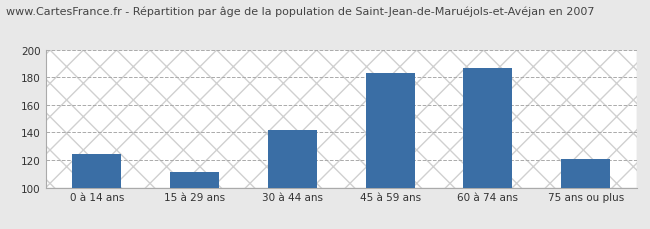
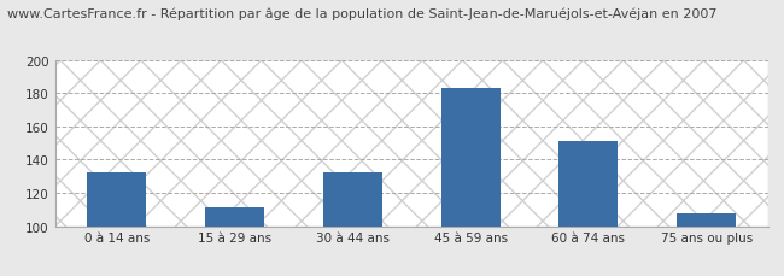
0 à 14 ans: 124 -> 132
30 à 44 ans: 142 -> 132
60 à 74 ans: 187 -> 151
75 ans ou plus: 121 -> 108
